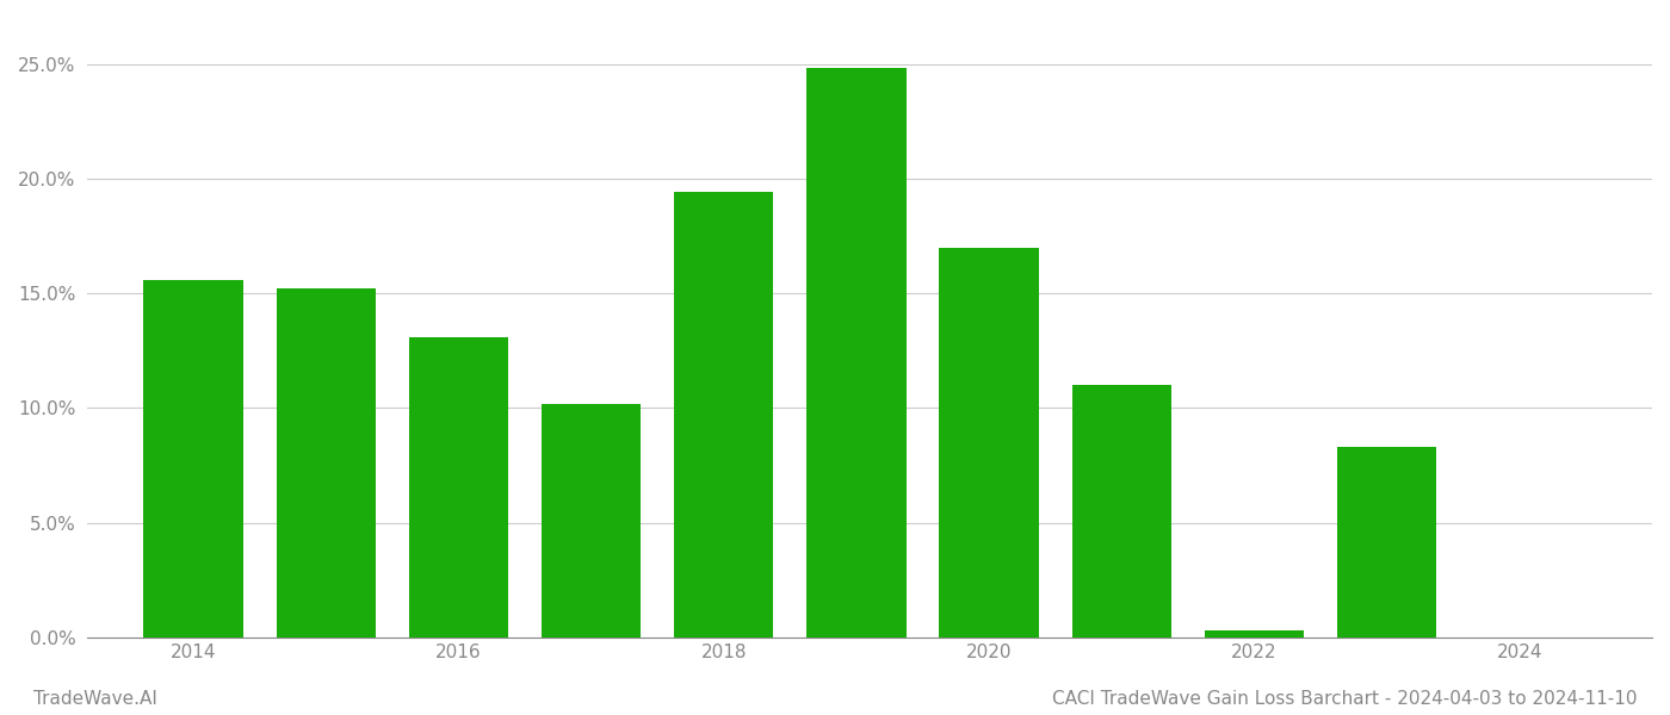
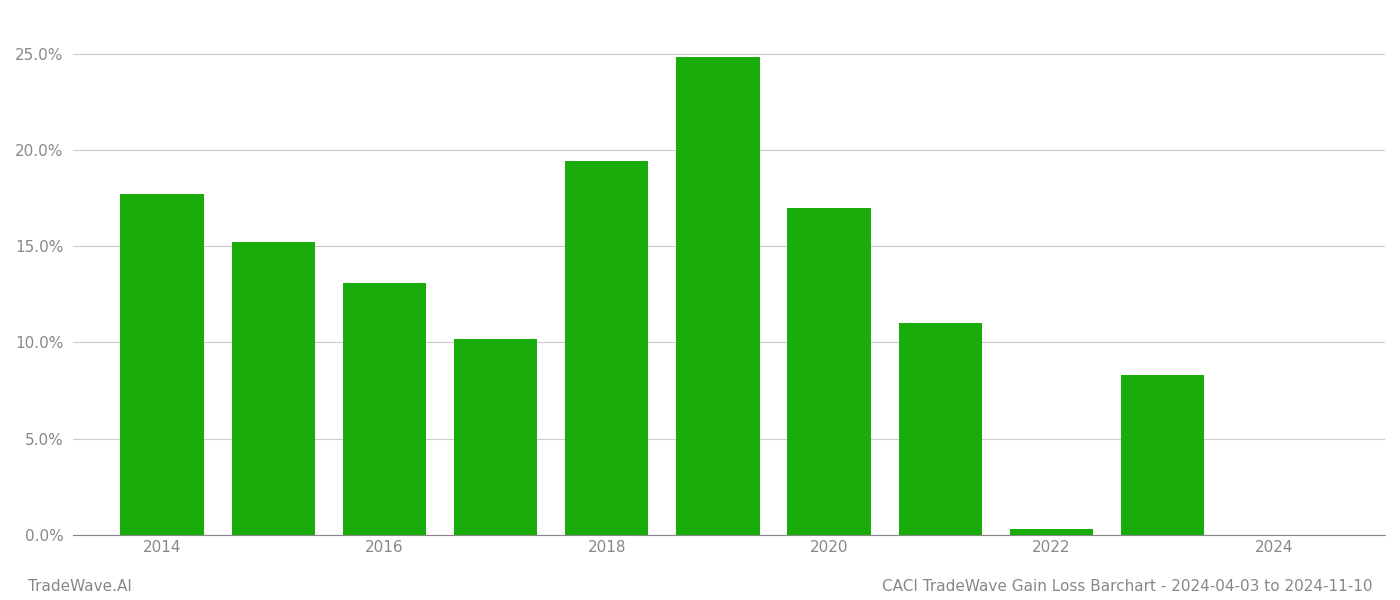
2014: 15.6% -> 17.7%
